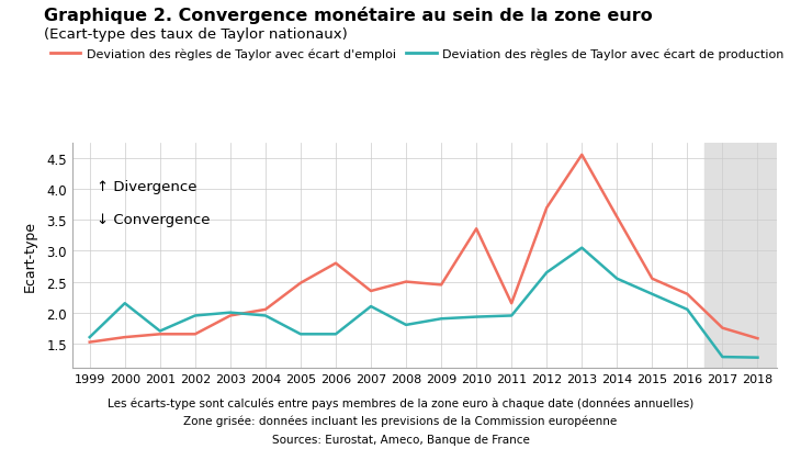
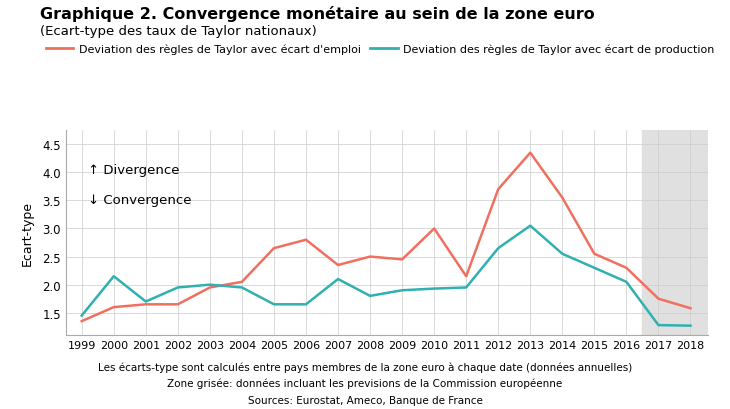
Deviation des règles de Taylor avec écart d'emploi/1999: 1.52 -> 1.35
Deviation des règles de Taylor avec écart de production/1999: 1.60 -> 1.45
Deviation des règles de Taylor avec écart d'emploi/2005: 2.48 -> 2.65
Deviation des règles de Taylor avec écart d'emploi/2010: 3.36 -> 3.00
Deviation des règles de Taylor avec écart d'emploi/2013: 4.56 -> 4.35
